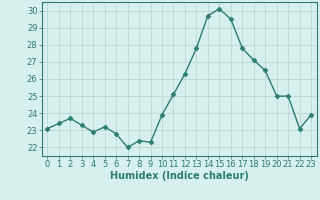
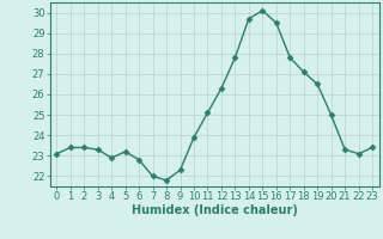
2: 23.7 -> 23.4
8: 22.4 -> 21.8
21: 25.0 -> 23.3
23: 23.9 -> 23.4
